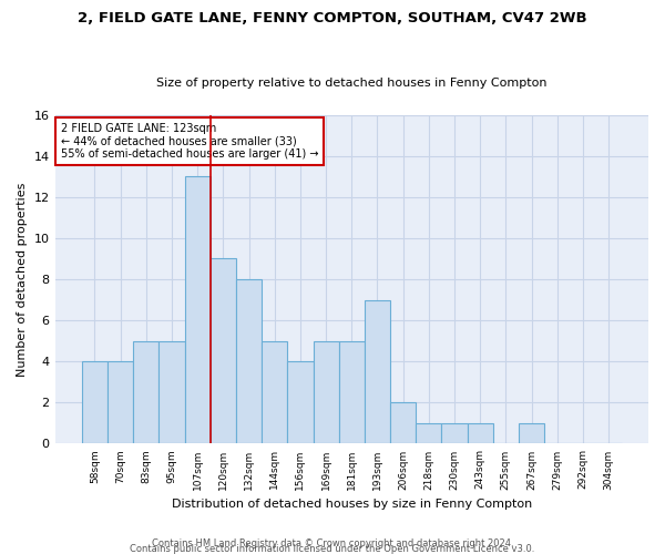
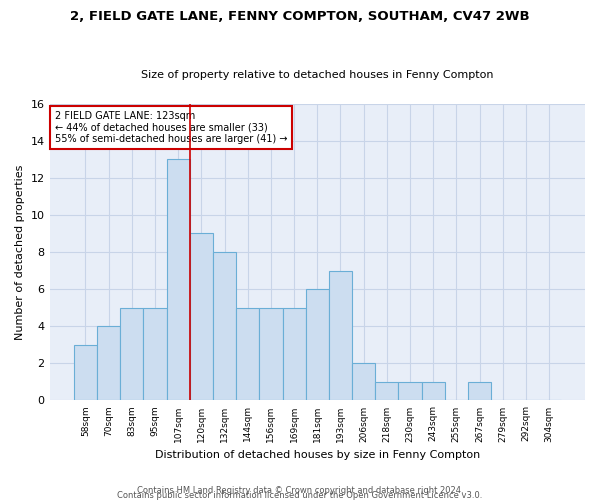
58sqm: 4 -> 3
156sqm: 4 -> 5
181sqm: 5 -> 6
